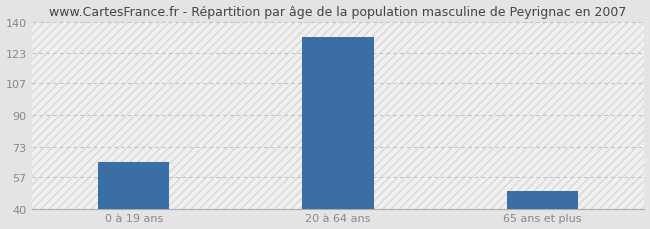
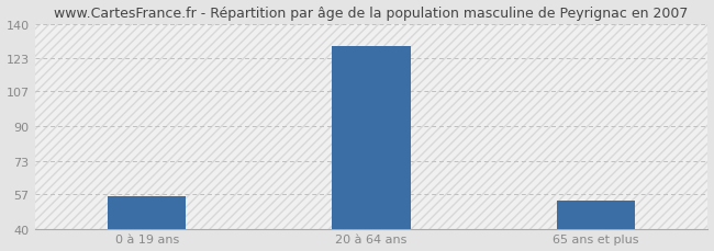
0 à 19 ans: 65 -> 56
20 à 64 ans: 132 -> 129
65 ans et plus: 50 -> 54
